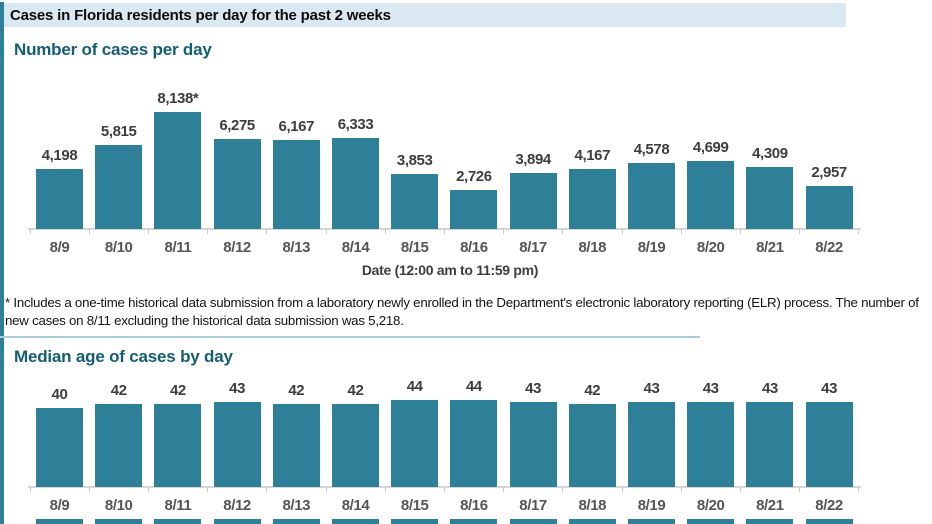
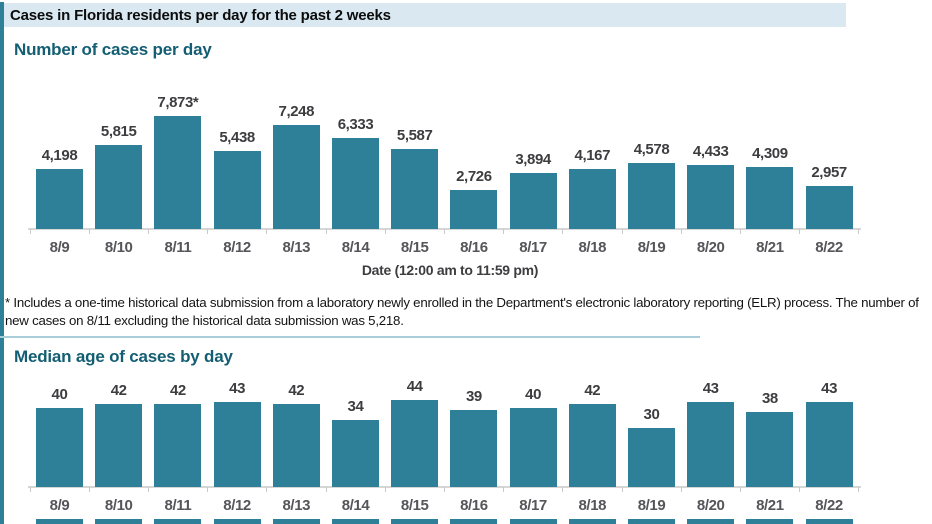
Number of cases per day/8/11: 8,138 -> 7,873
Number of cases per day/8/12: 6,275 -> 5,438
Number of cases per day/8/13: 6,167 -> 7,248
Number of cases per day/8/15: 3,853 -> 5,587
Number of cases per day/8/20: 4,699 -> 4,433
Median age of cases by day/8/14: 42 -> 34
Median age of cases by day/8/16: 44 -> 39
Median age of cases by day/8/17: 43 -> 40
Median age of cases by day/8/19: 43 -> 30
Median age of cases by day/8/21: 43 -> 38
